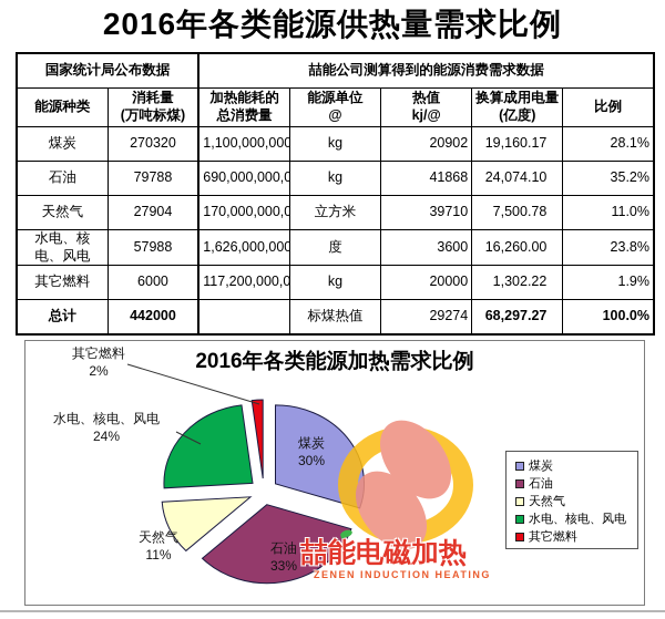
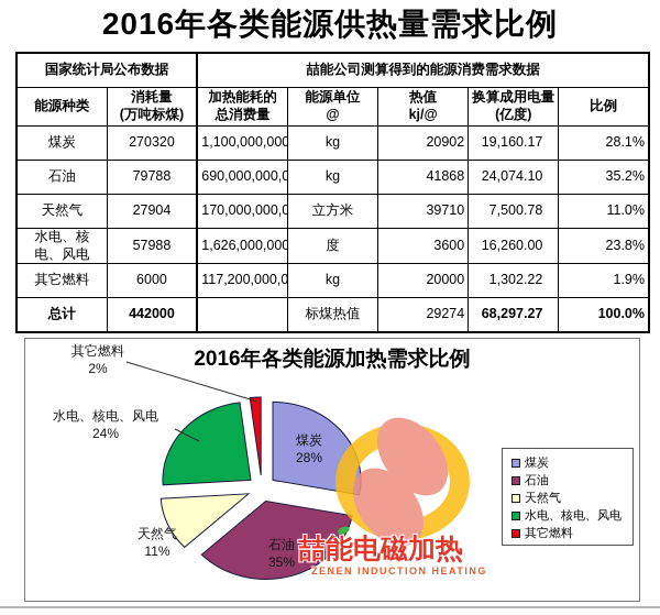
煤炭: 30% -> 28%
石油: 33% -> 35%
